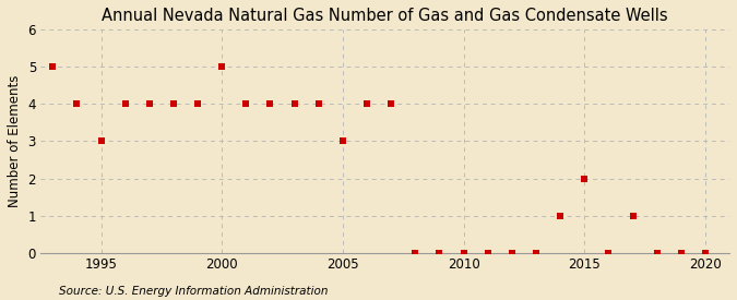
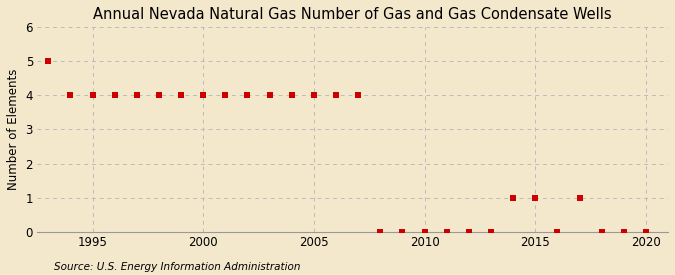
1995: 3 -> 4
2000: 5 -> 4
2005: 3 -> 4
2015: 2 -> 1
